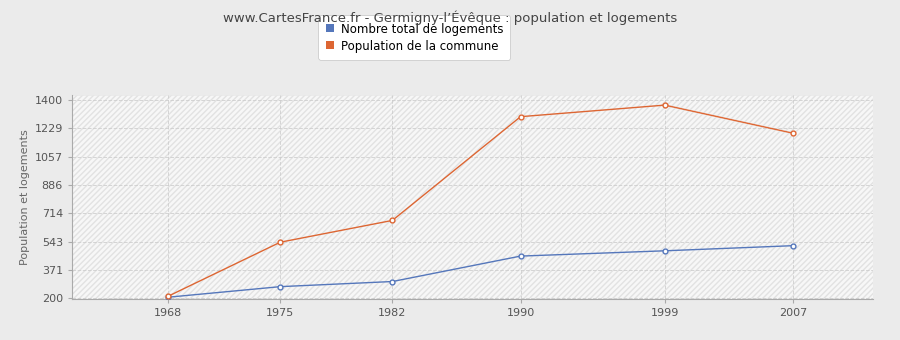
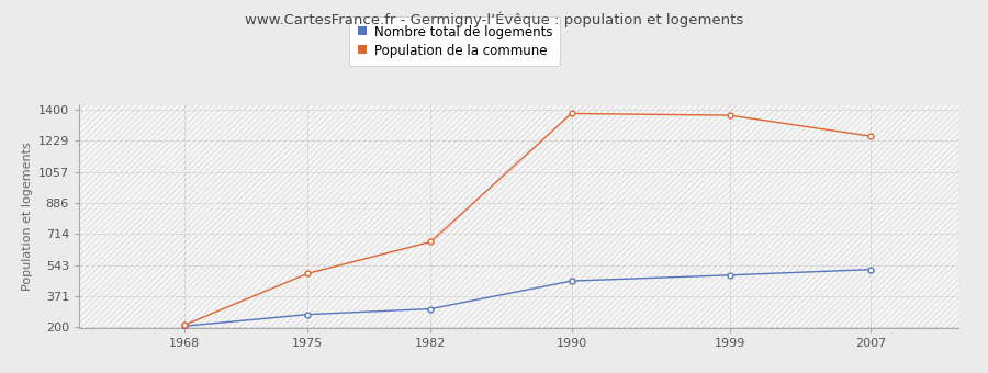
Population de la commune/1975: 540 -> 500
Population de la commune/1990: 1300 -> 1380
Population de la commune/2007: 1200 -> 1260
